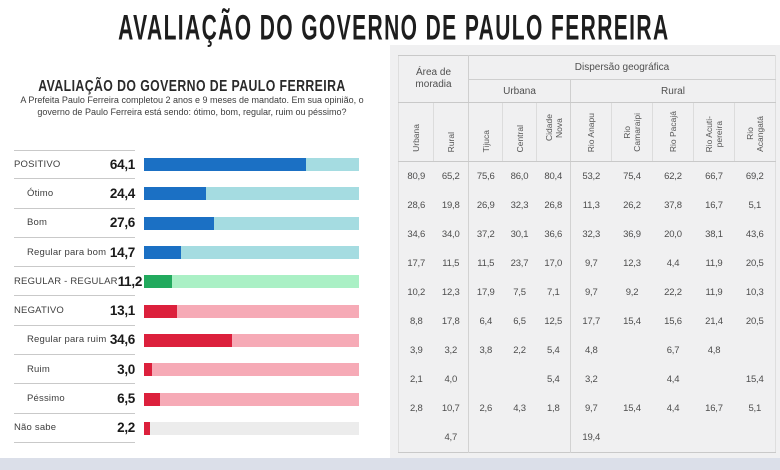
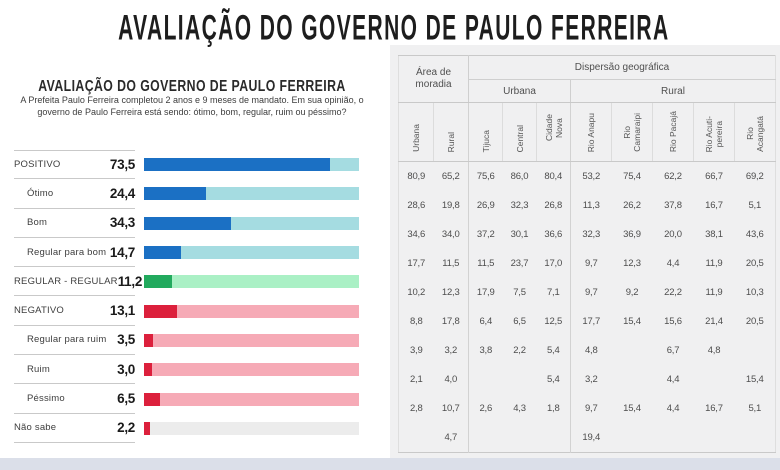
POSITIVO: 64,1 -> 73,5
Bom: 27,6 -> 34,3
Regular para ruim: 34,6 -> 3,5
